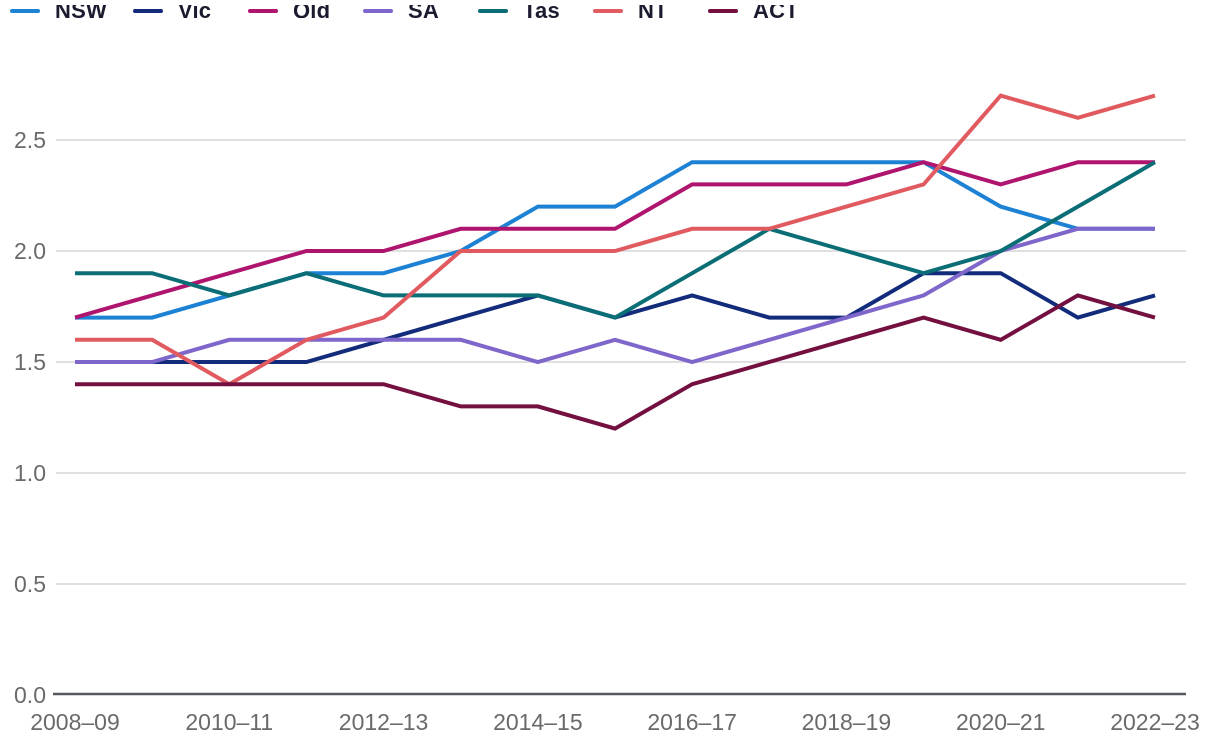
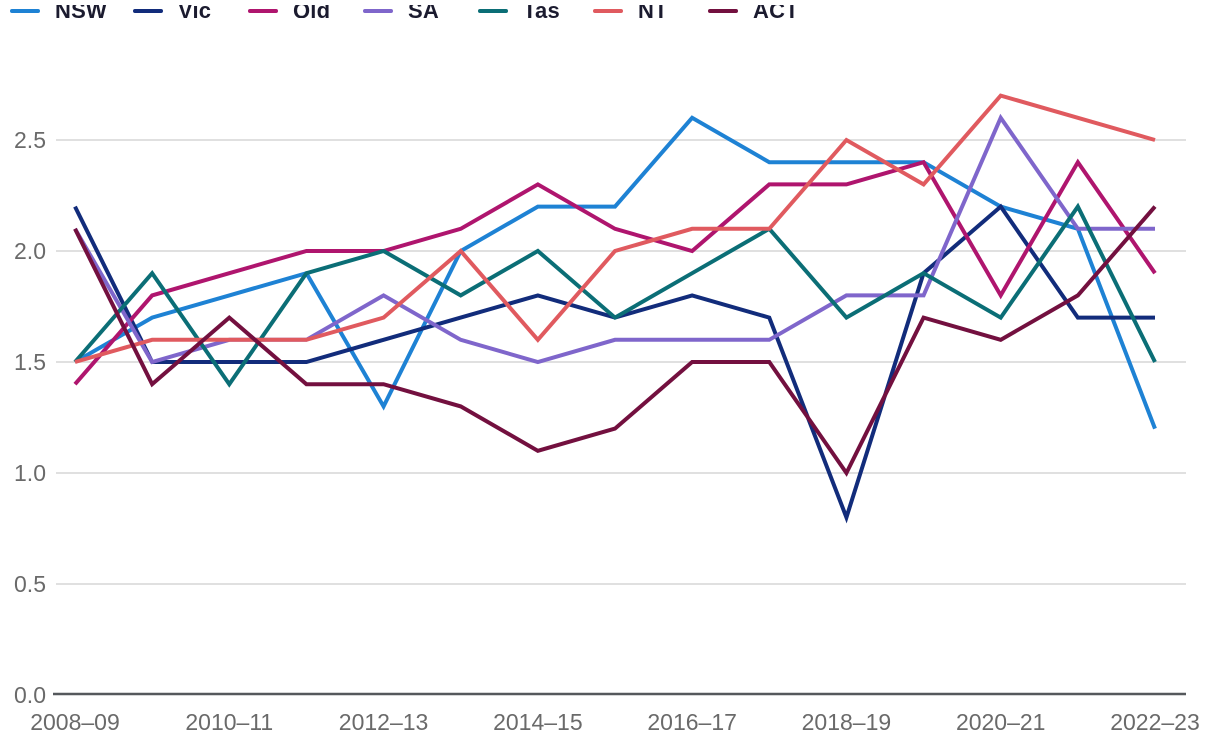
NSW/2008–09: 1.7 -> 1.5
Vic/2008–09: 1.5 -> 2.2
Qld/2008–09: 1.7 -> 1.4
SA/2008–09: 1.5 -> 2.1
Tas/2008–09: 1.9 -> 1.5
NT/2008–09: 1.6 -> 1.5
ACT/2008–09: 1.4 -> 2.1
Tas/2010–11: 1.8 -> 1.4
NT/2010–11: 1.4 -> 1.6
ACT/2010–11: 1.4 -> 1.7
NSW/2012–13: 1.9 -> 1.3
SA/2012–13: 1.6 -> 1.8
Tas/2012–13: 1.8 -> 2.0
Qld/2014–15: 2.1 -> 2.3
Tas/2014–15: 1.8 -> 2.0
NT/2014–15: 2.0 -> 1.6
ACT/2014–15: 1.3 -> 1.1
NSW/2016–17: 2.4 -> 2.6
Qld/2016–17: 2.3 -> 2.0
SA/2016–17: 1.5 -> 1.6
ACT/2016–17: 1.4 -> 1.5
Vic/2018–19: 1.7 -> 0.8
SA/2018–19: 1.7 -> 1.8
Tas/2018–19: 2.0 -> 1.7
NT/2018–19: 2.2 -> 2.5
ACT/2018–19: 1.6 -> 1.0
Vic/2020–21: 1.9 -> 2.2
Qld/2020–21: 2.3 -> 1.8
SA/2020–21: 2.0 -> 2.6
Tas/2020–21: 2.0 -> 1.7
NSW/2022–23: 2.1 -> 1.2
Vic/2022–23: 1.8 -> 1.7
Qld/2022–23: 2.4 -> 1.9
Tas/2022–23: 2.4 -> 1.5
NT/2022–23: 2.7 -> 2.5
ACT/2022–23: 1.7 -> 2.2
